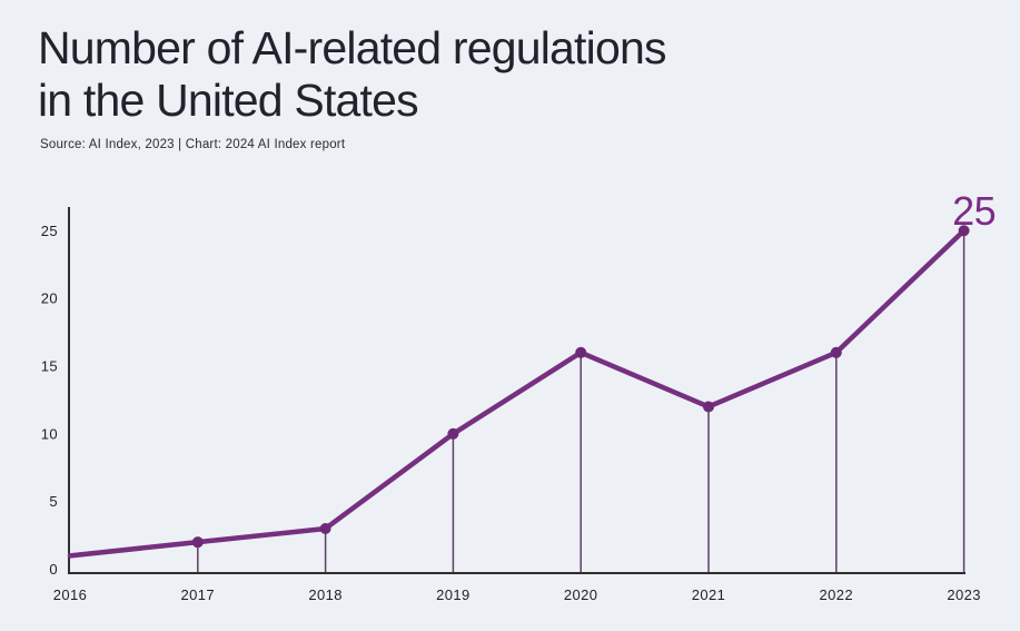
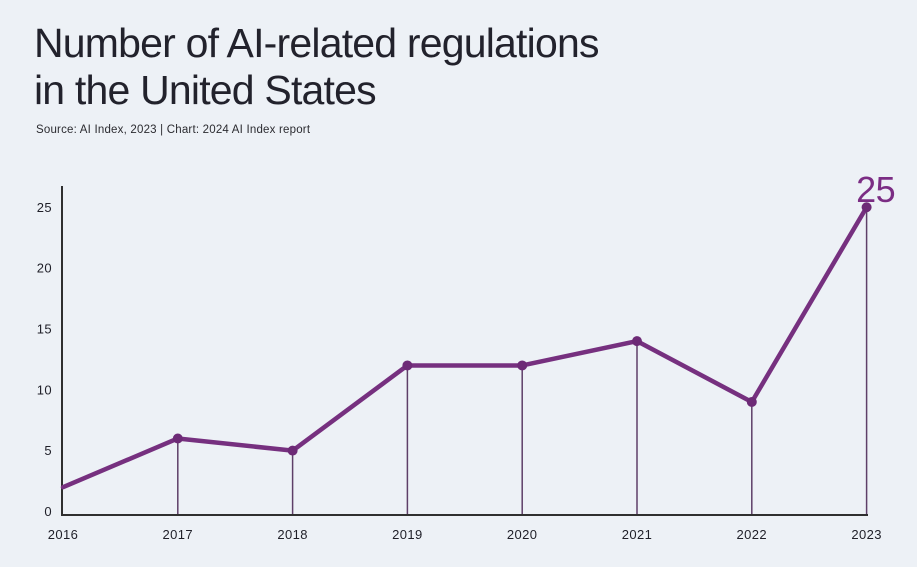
2016: 1 -> 2
2017: 2 -> 6
2018: 3 -> 5
2019: 10 -> 12
2020: 16 -> 12
2021: 12 -> 14
2022: 16 -> 9
